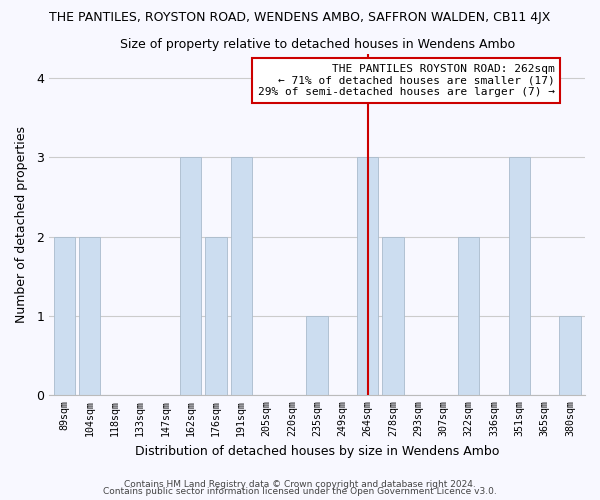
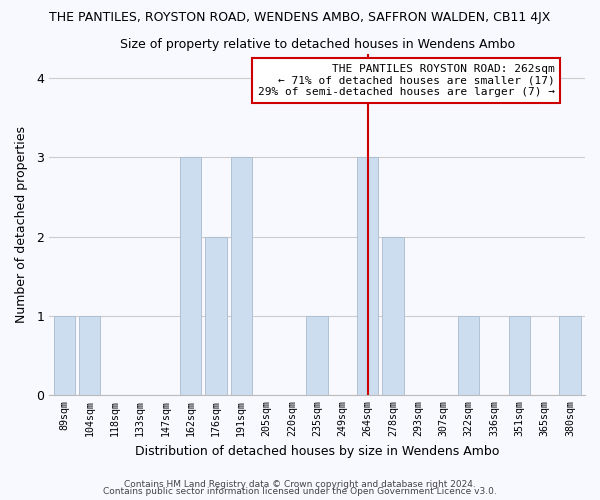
89sqm: 2 -> 1
104sqm: 2 -> 1
322sqm: 2 -> 1
351sqm: 3 -> 1
